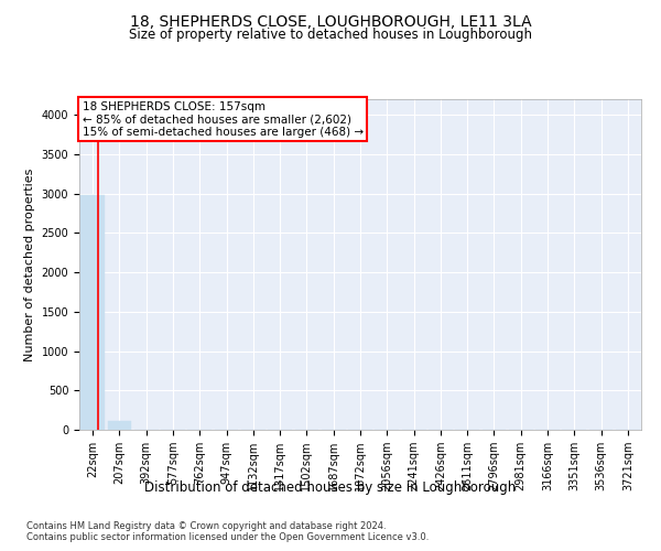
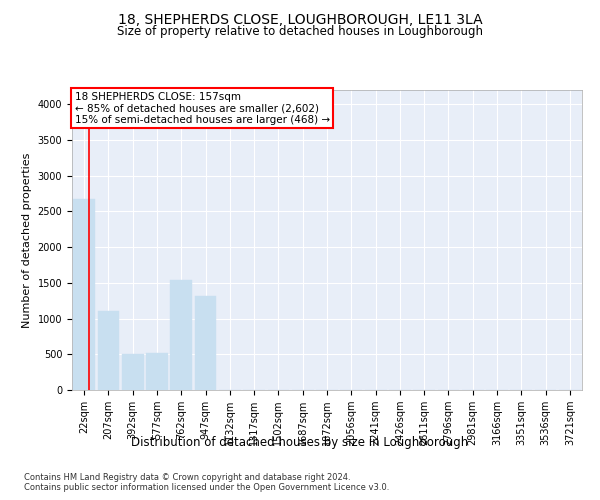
22sqm: 2980 -> 2680
207sqm: 120 -> 1100
392sqm: 0 -> 500
577sqm: 0 -> 520
762sqm: 0 -> 1540
947sqm: 0 -> 1320
